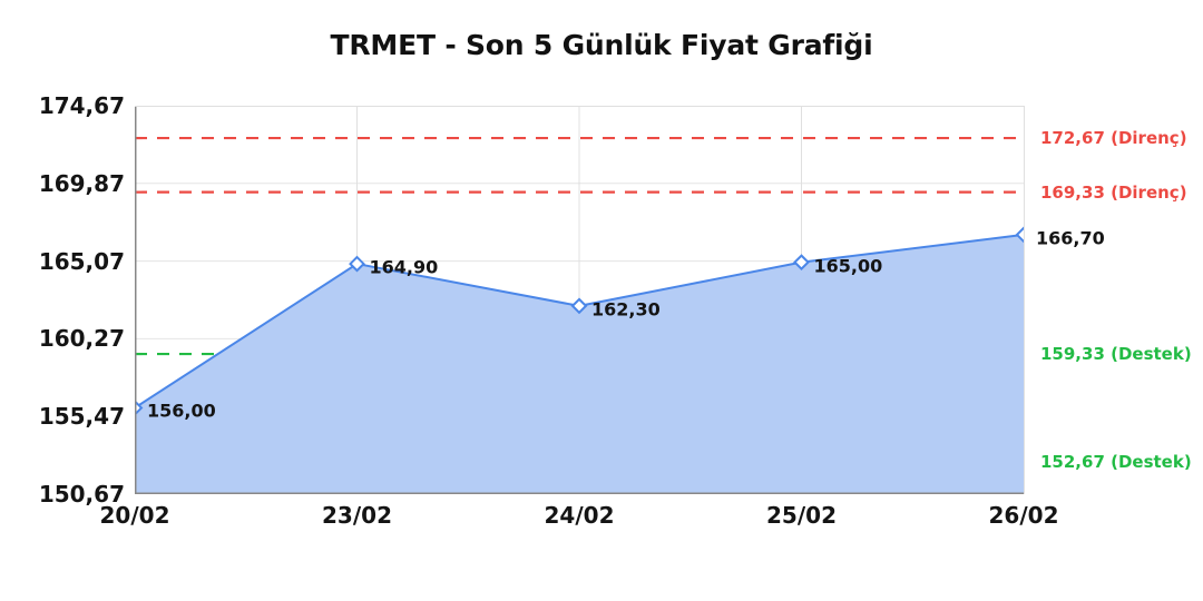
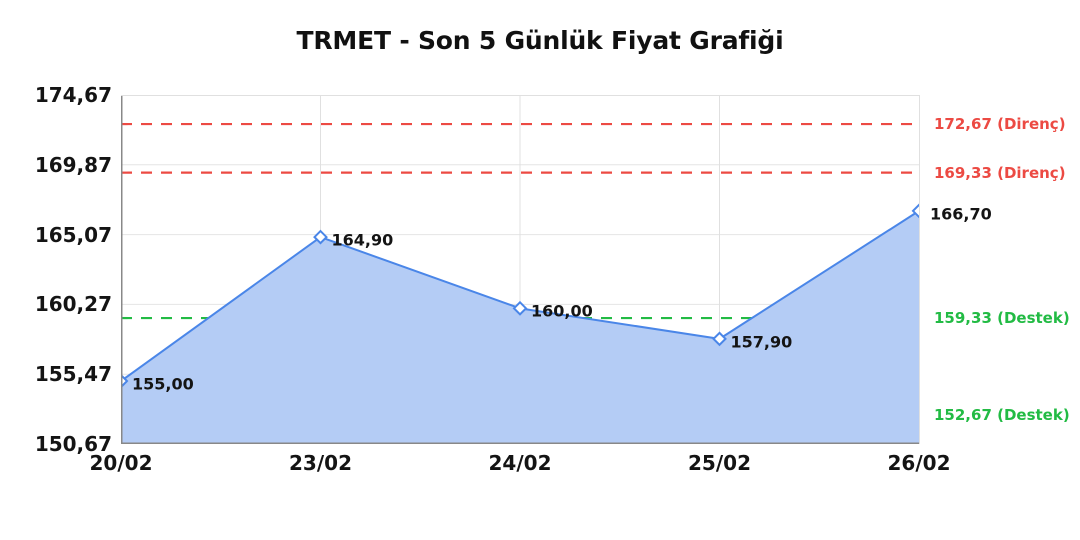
20/02: 156,00 -> 155,00
24/02: 162,30 -> 160,00
25/02: 165,00 -> 157,90
